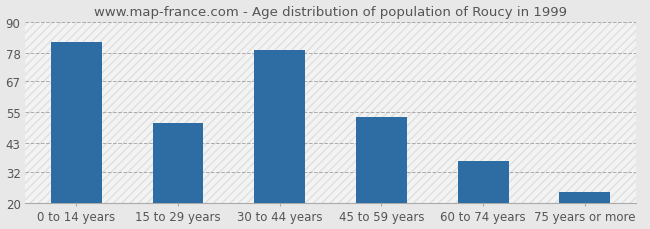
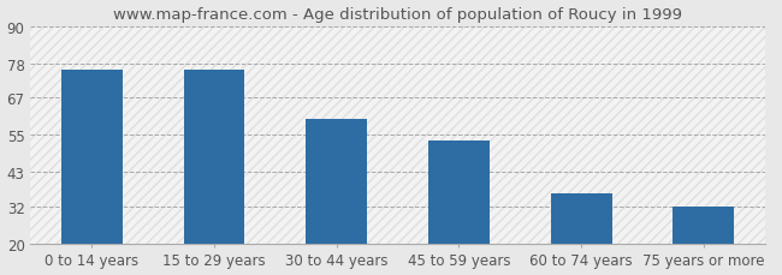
0 to 14 years: 82 -> 76
15 to 29 years: 51 -> 76
30 to 44 years: 79 -> 60
75 years or more: 24 -> 32
